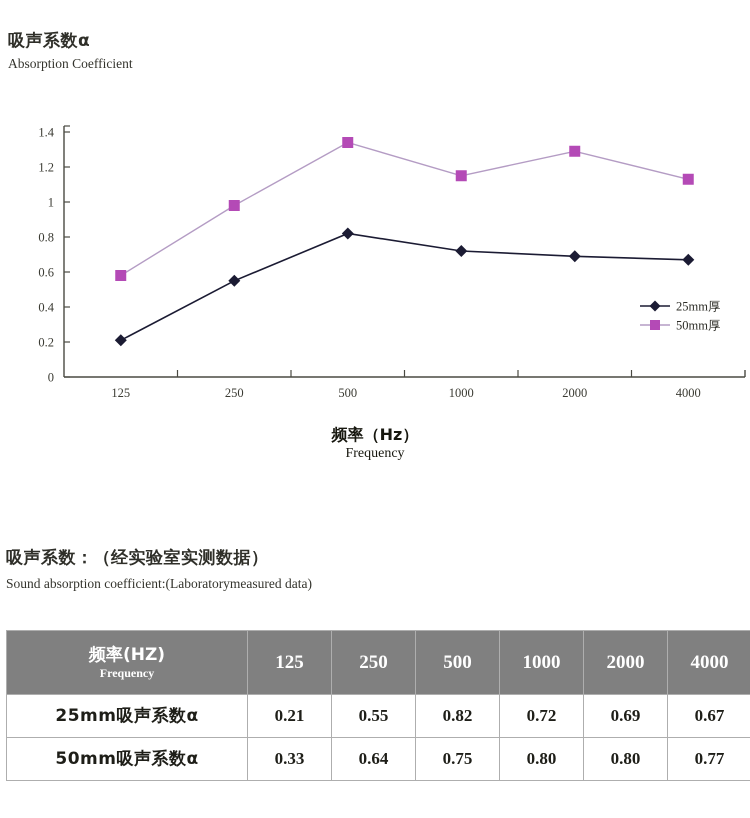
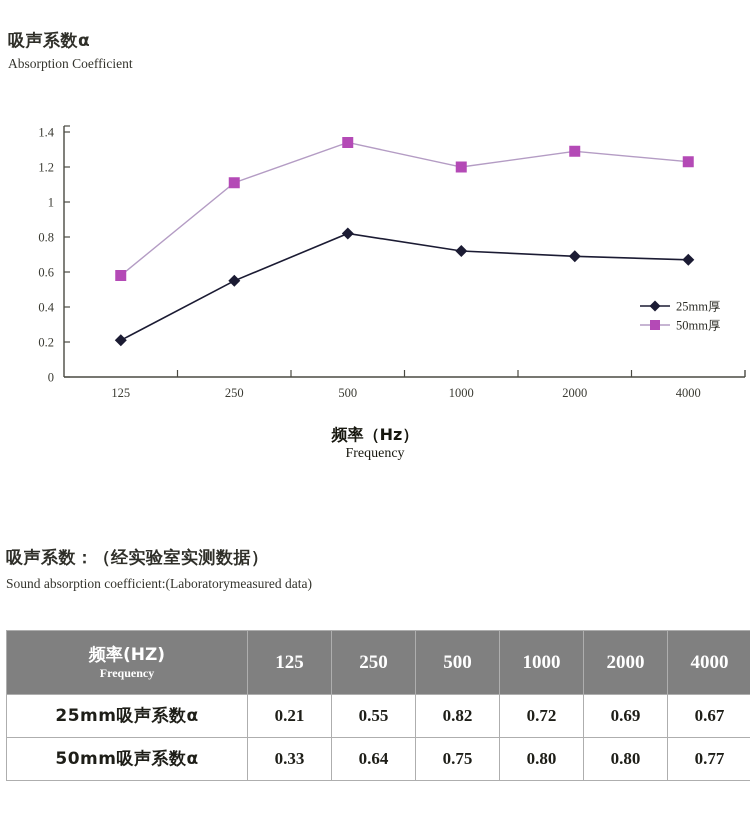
50mm厚/250: 0.98 -> 1.11
50mm厚/1000: 1.15 -> 1.20
50mm厚/4000: 1.13 -> 1.23
